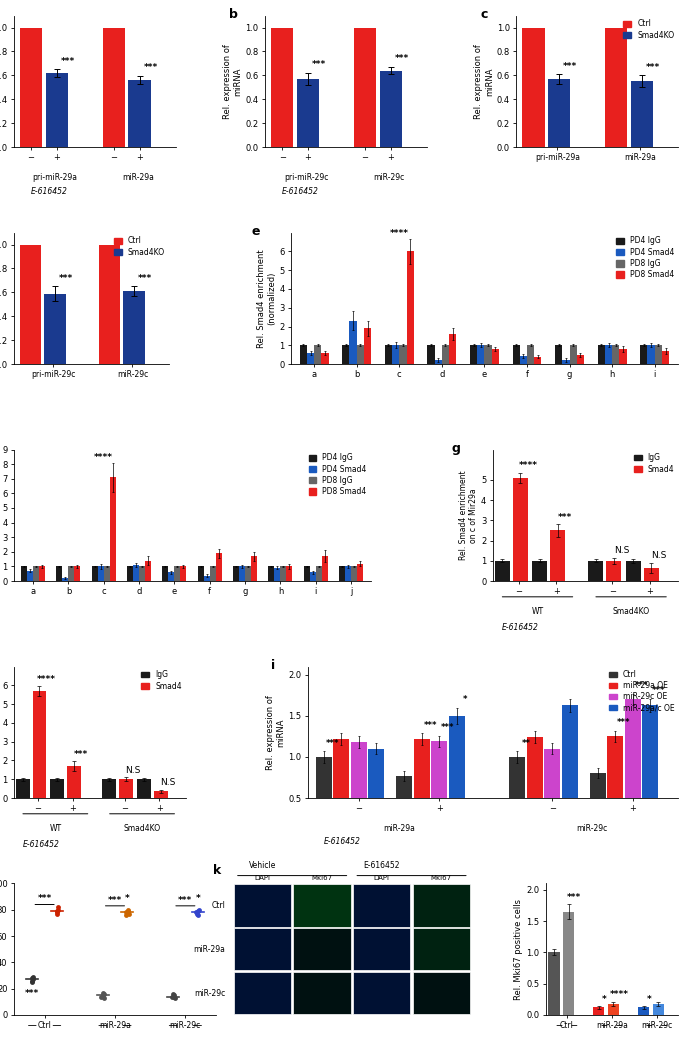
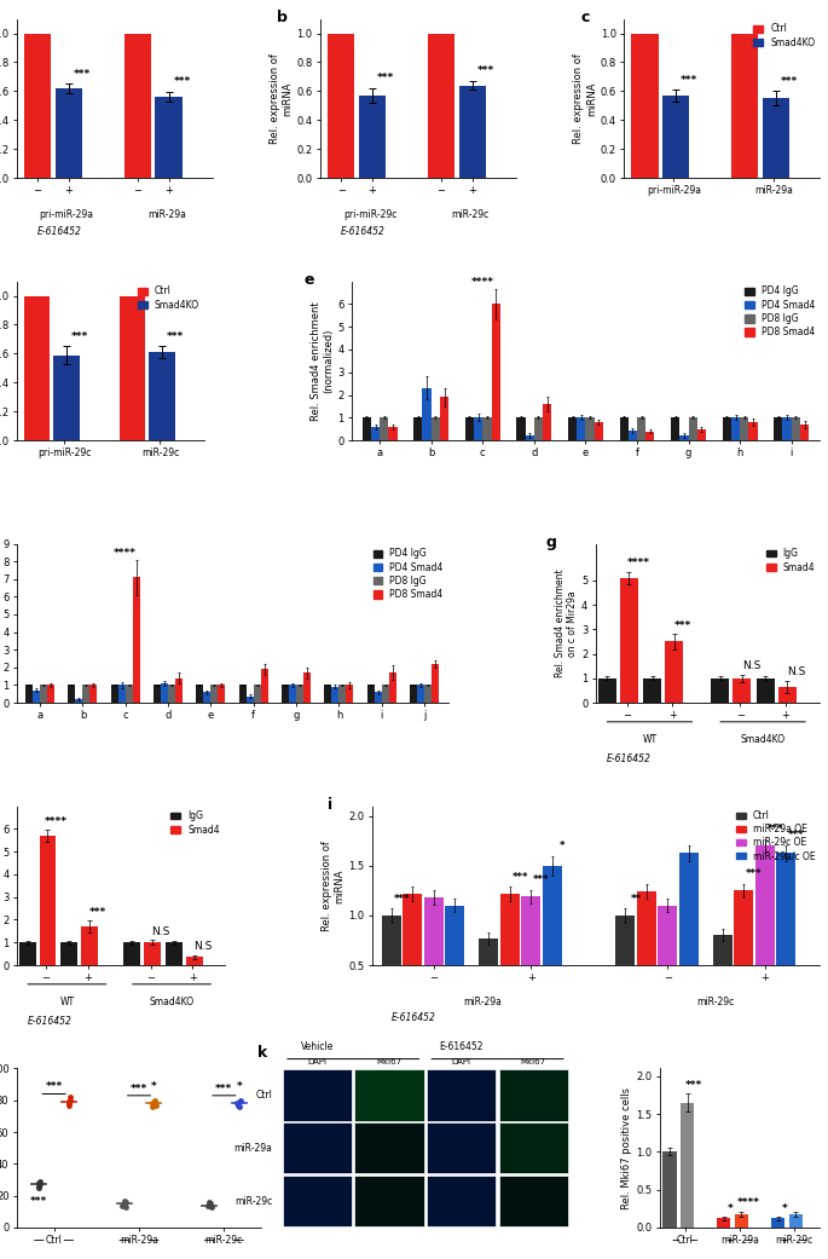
PD8 Smad4/j: 1.2 -> 2.2
